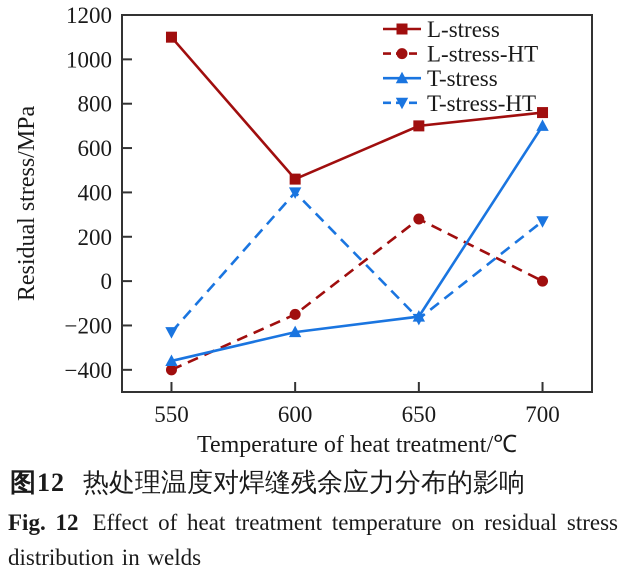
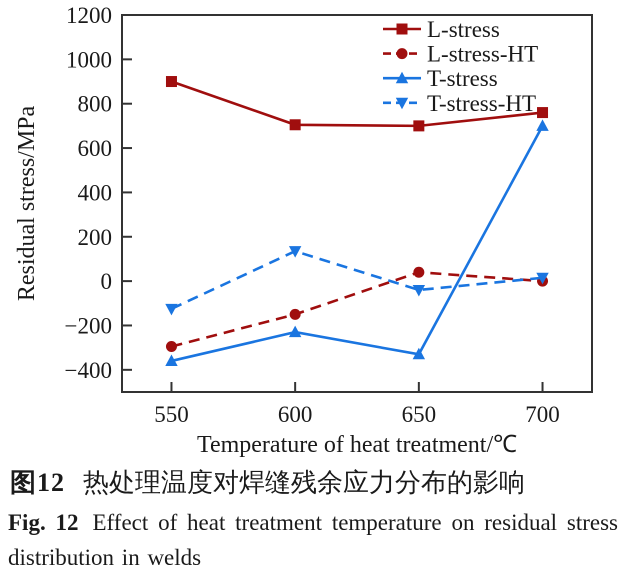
L-stress/550: 1100 -> 900
L-stress-HT/550: -400 -> -300
T-stress-HT/550: -230 -> -120
L-stress/600: 460 -> 700
T-stress-HT/600: 400 -> 140
L-stress-HT/650: 280 -> 40
T-stress/650: -160 -> -330
T-stress-HT/650: -170 -> -40
T-stress-HT/700: 270 -> 20
